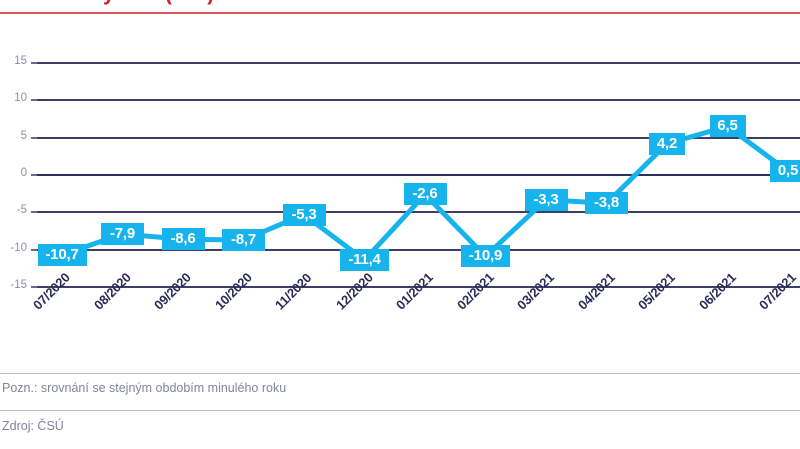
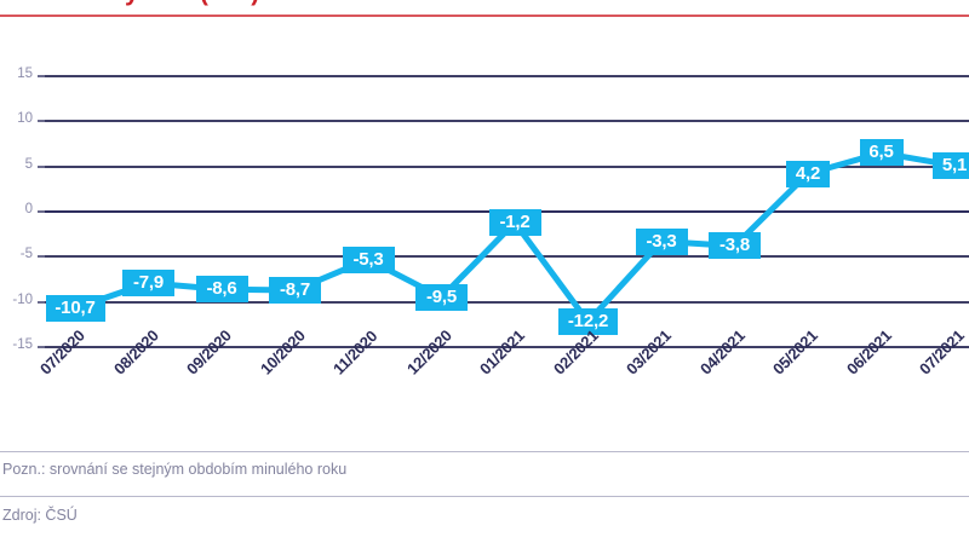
12/2020: -11,4 -> -9,5
01/2021: -2,6 -> -1,2
02/2021: -10,9 -> -12,2
07/2021: 0,5 -> 5,1
